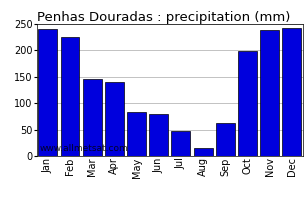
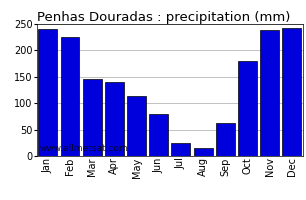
May: 84 -> 113
Jul: 48 -> 25
Oct: 198 -> 180
